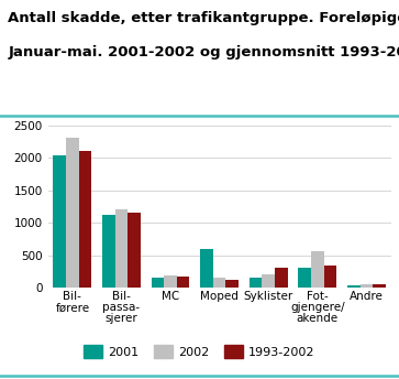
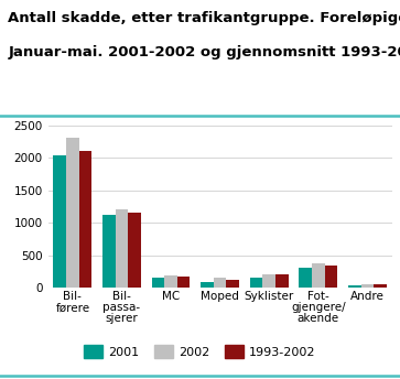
2001/Moped: 600 -> 100
1993-2002/Syklister: 320 -> 200
2002/Fot- gjengere/ akende: 560 -> 380
